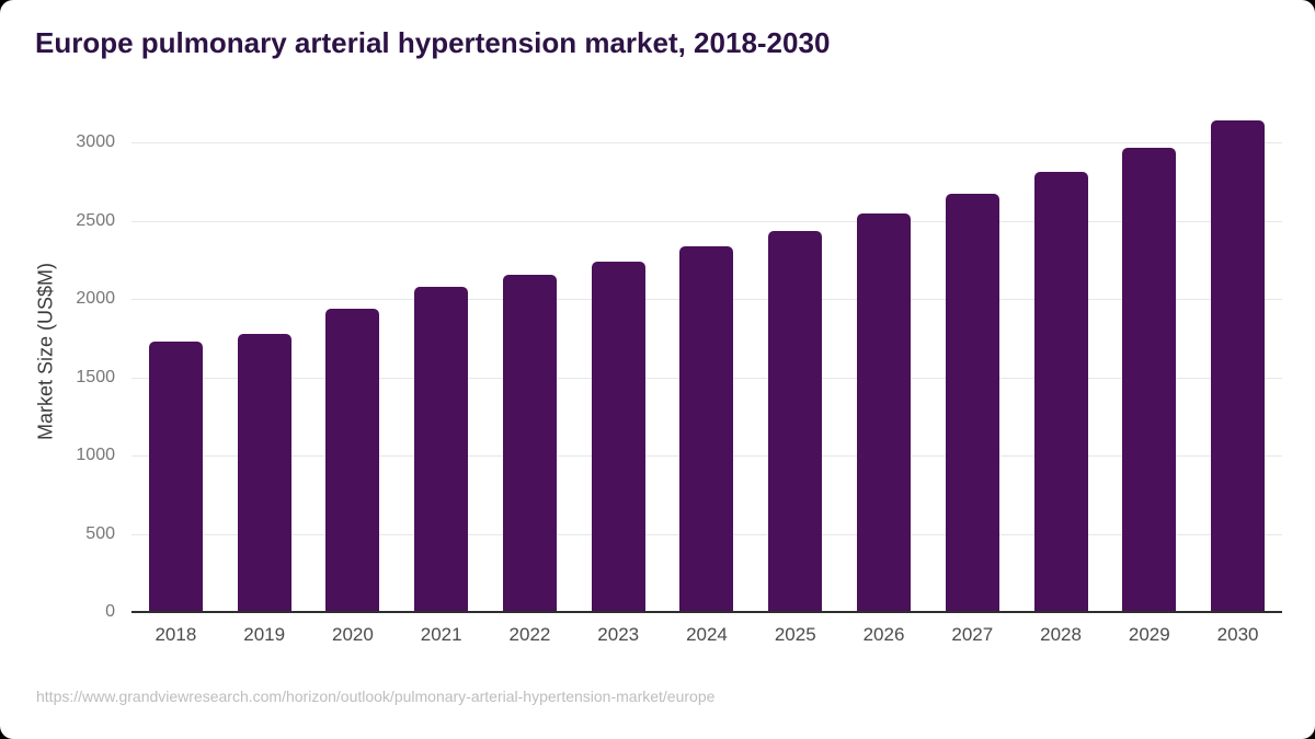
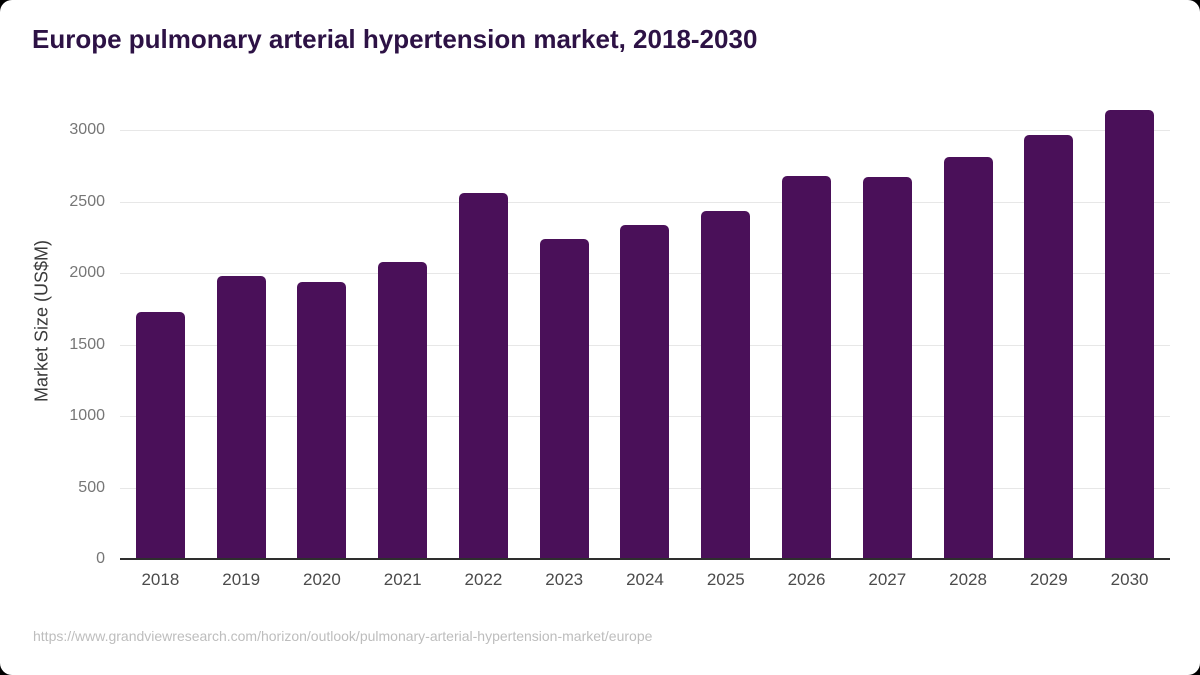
2019: 1780 -> 1980
2022: 2150 -> 2560
2026: 2550 -> 2680
